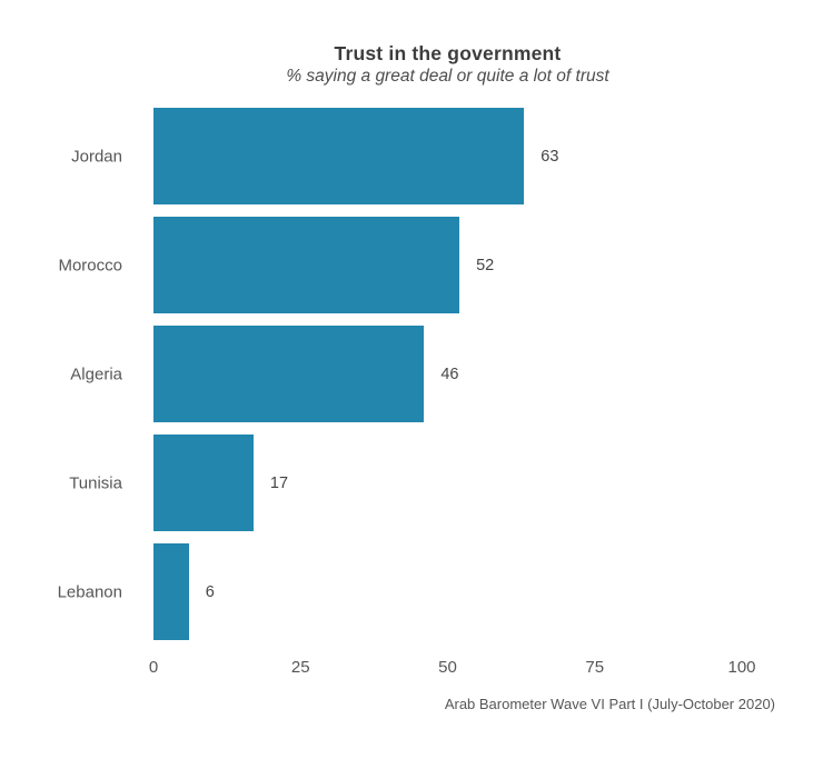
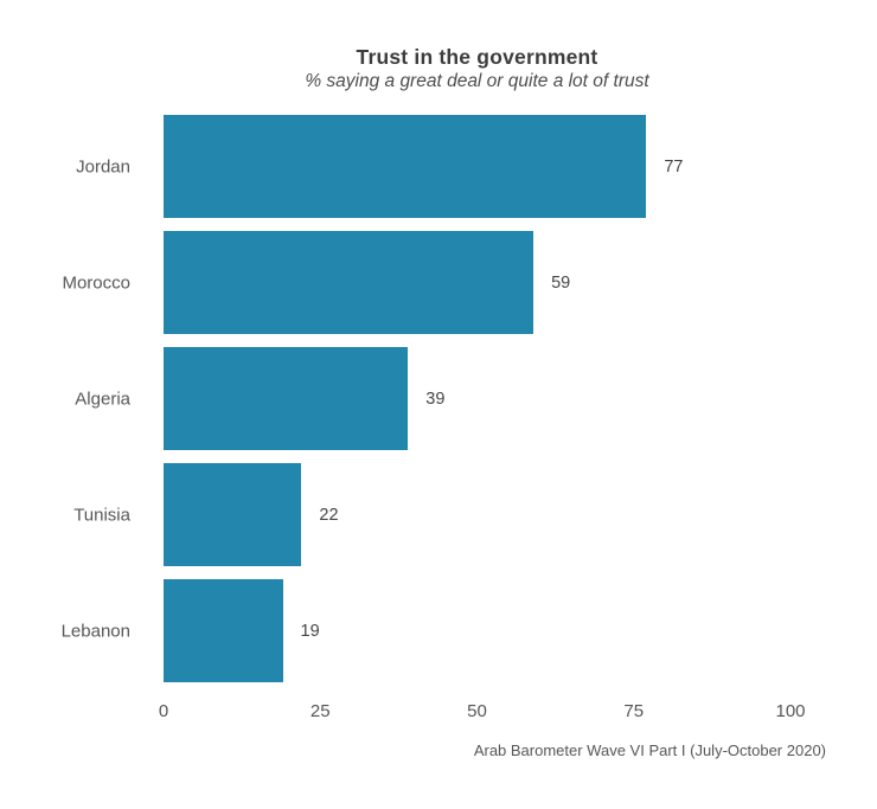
Jordan: 63 -> 77
Morocco: 52 -> 59
Algeria: 46 -> 39
Tunisia: 17 -> 22
Lebanon: 6 -> 19
